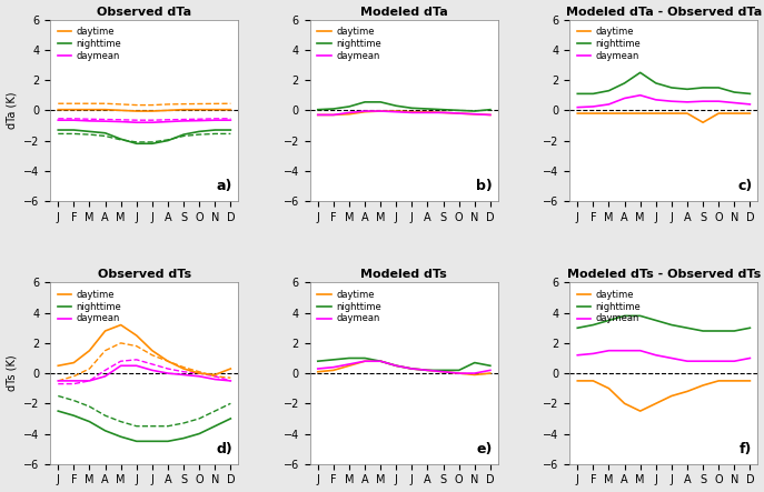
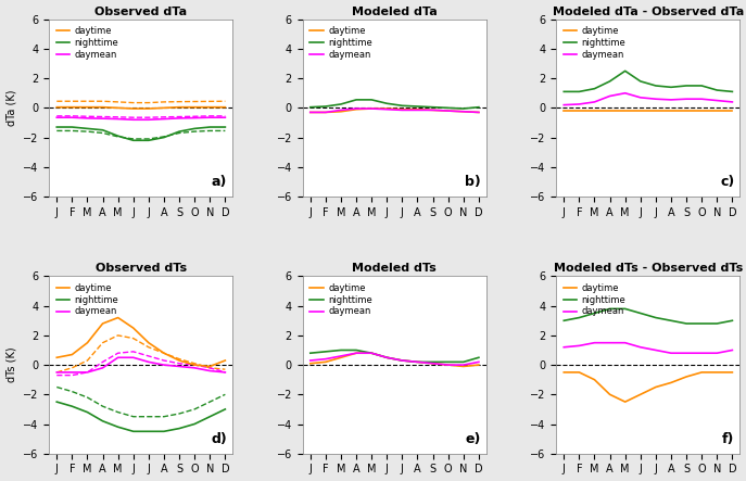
Modeled dTa - Observed dTa/daytime/S: -0.8 -> -0.2
Modeled dTs/nighttime/N: 0.7 -> 0.2
